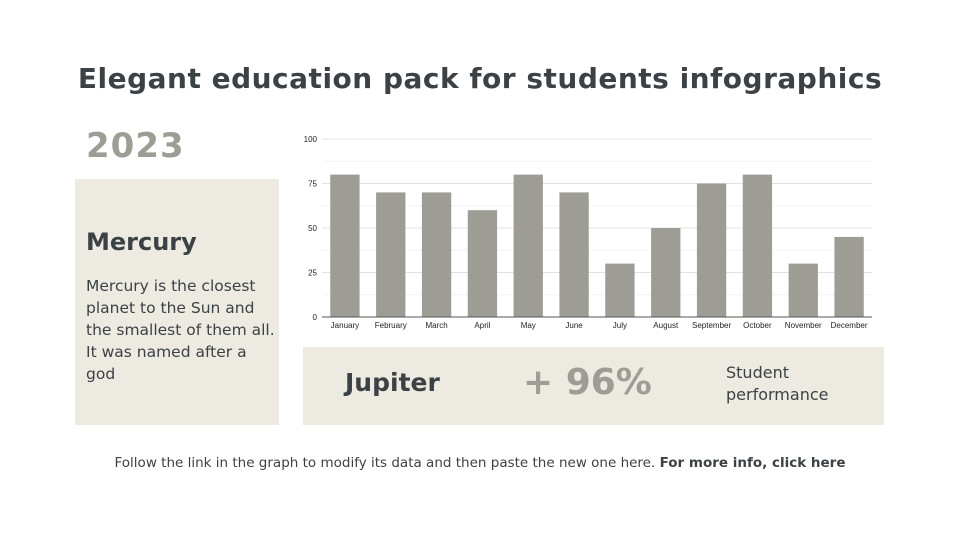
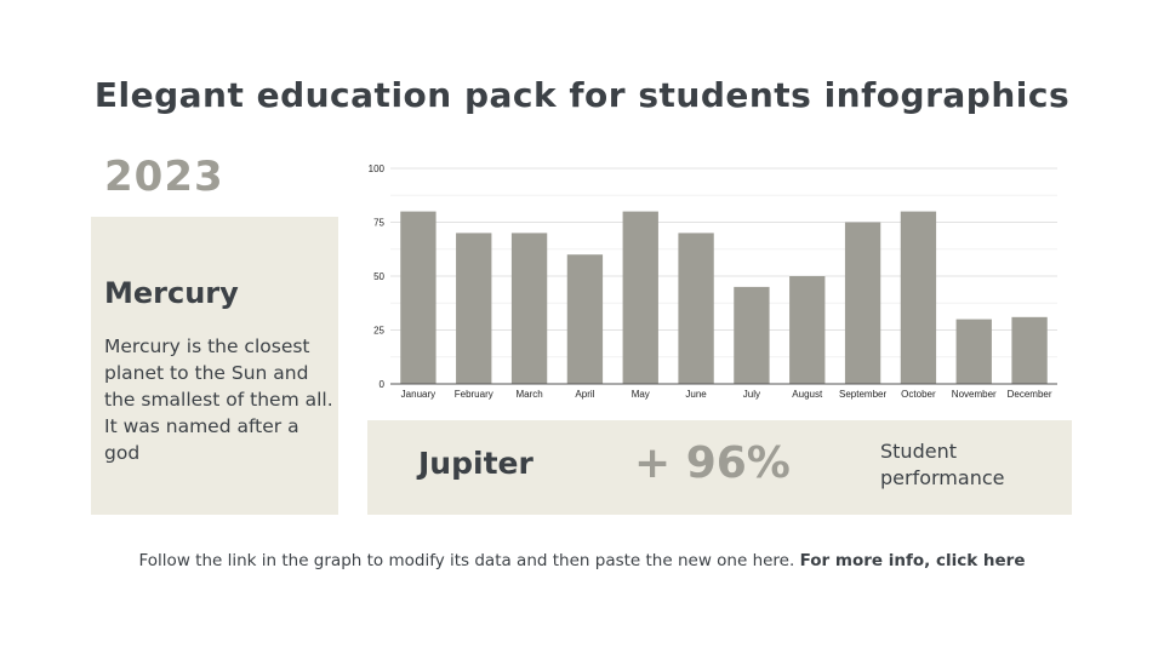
July: 30 -> 45
December: 45 -> 31
